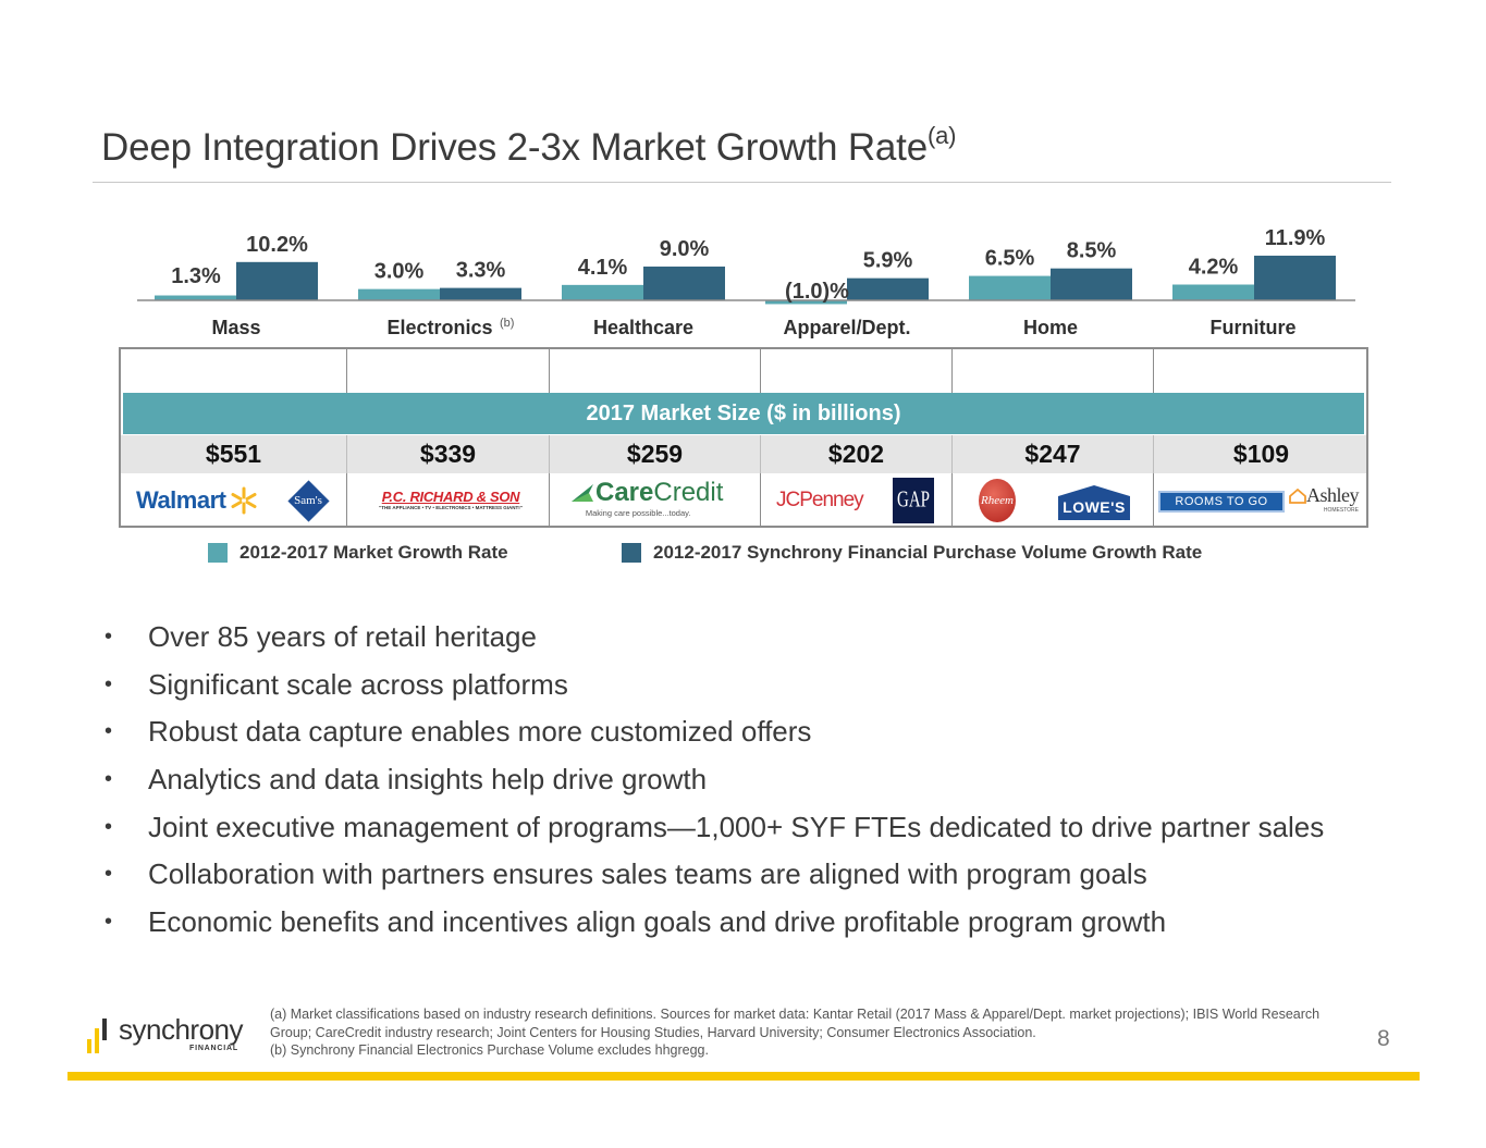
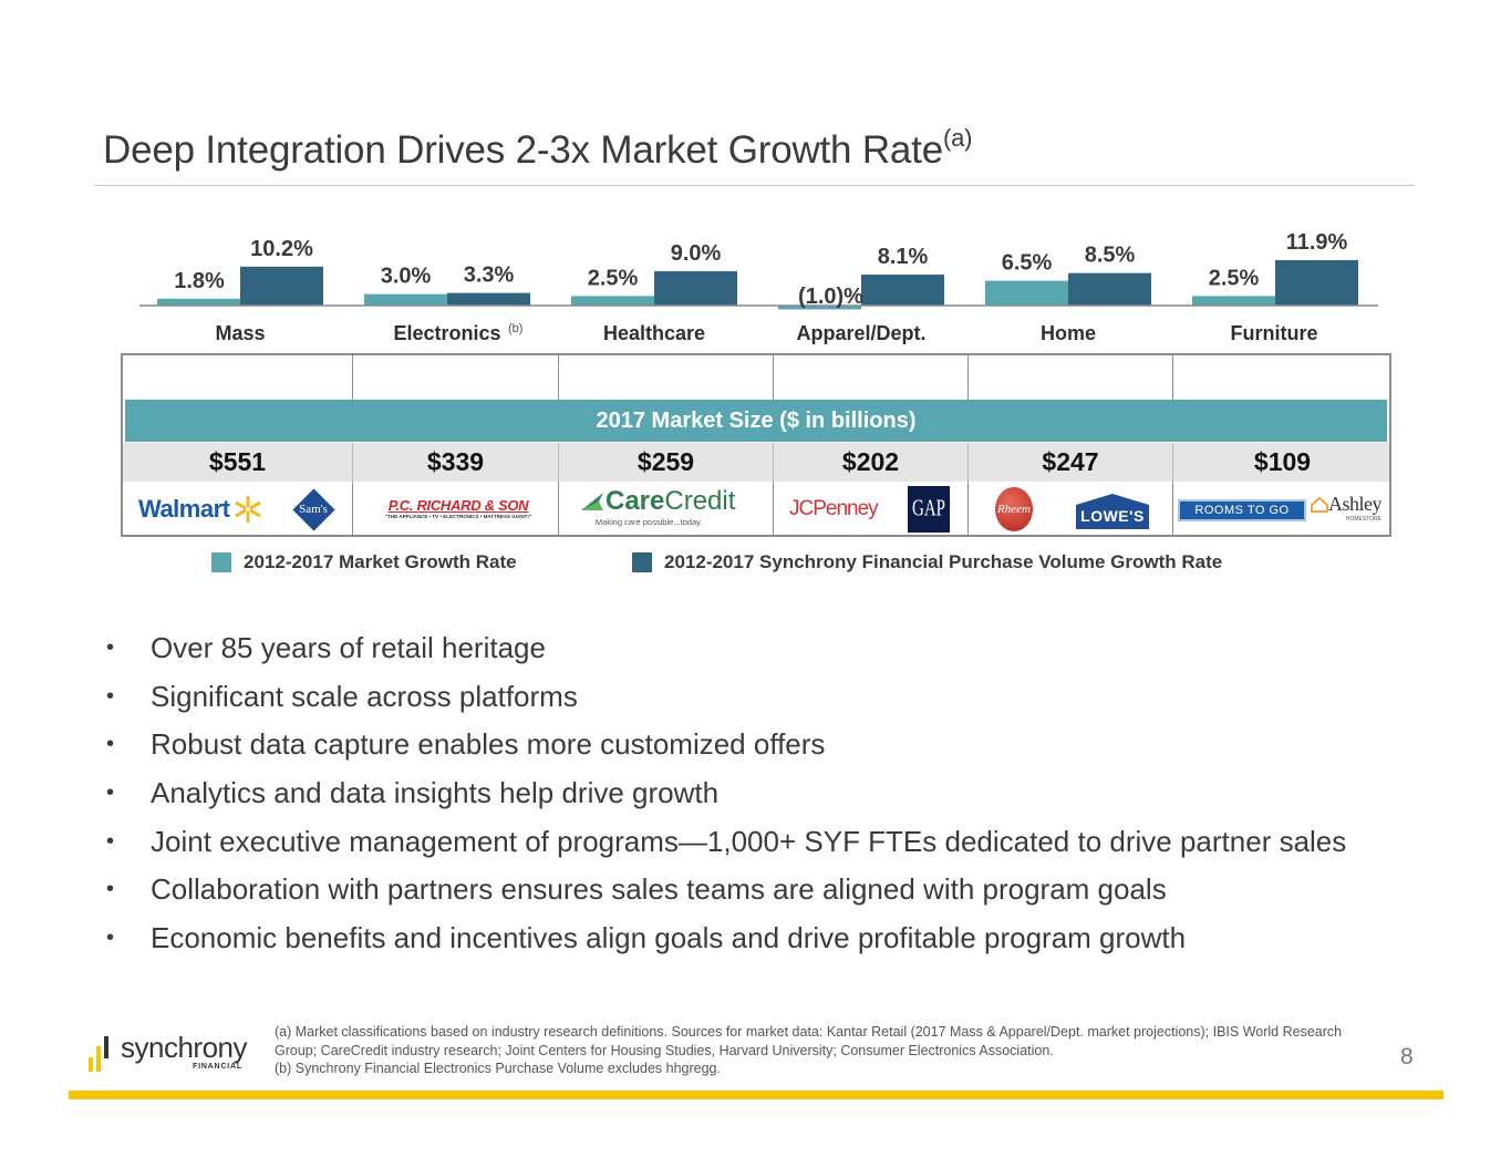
2012-2017 Market Growth Rate/Mass: 1.3% -> 1.8%
2012-2017 Market Growth Rate/Healthcare: 4.1% -> 2.5%
2012-2017 Synchrony Financial Purchase Volume Growth Rate/Apparel/Dept.: 5.9% -> 8.1%
2012-2017 Market Growth Rate/Furniture: 4.2% -> 2.5%
